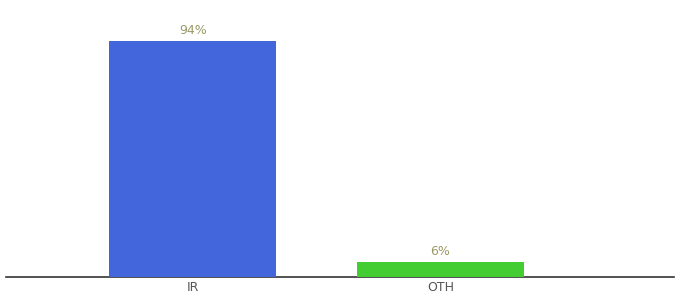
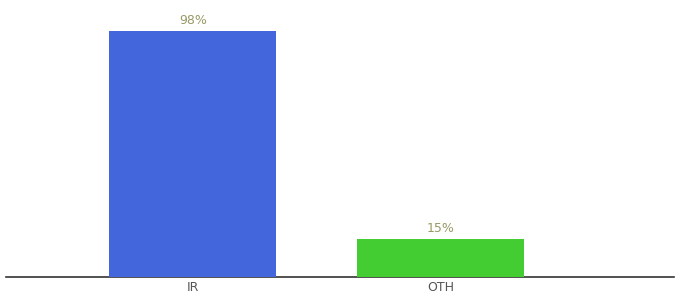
IR: 94% -> 98%
OTH: 6% -> 15%
